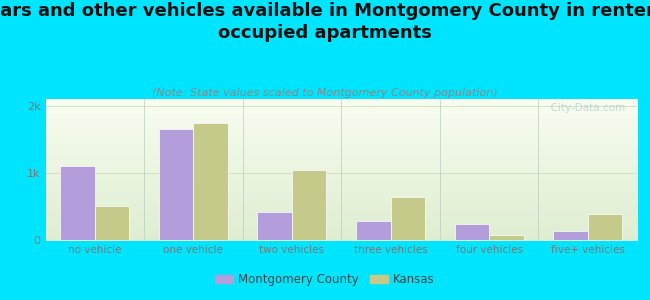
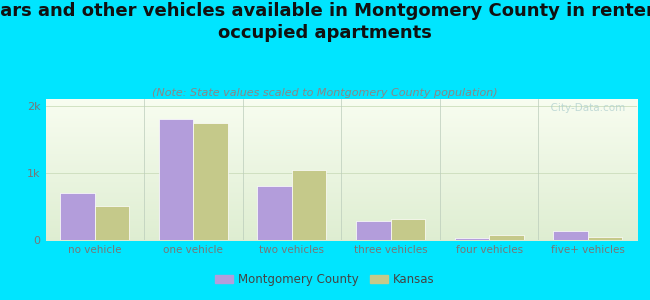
Montgomery County/no vehicle: 1.10k -> 0.70k
Montgomery County/one vehicle: 1.66k -> 1.80k
Montgomery County/two vehicles: 0.42k -> 0.80k
Kansas/three vehicles: 0.64k -> 0.31k
Montgomery County/four vehicles: 0.24k -> 0.03k
Kansas/five+ vehicles: 0.38k -> 0.04k
